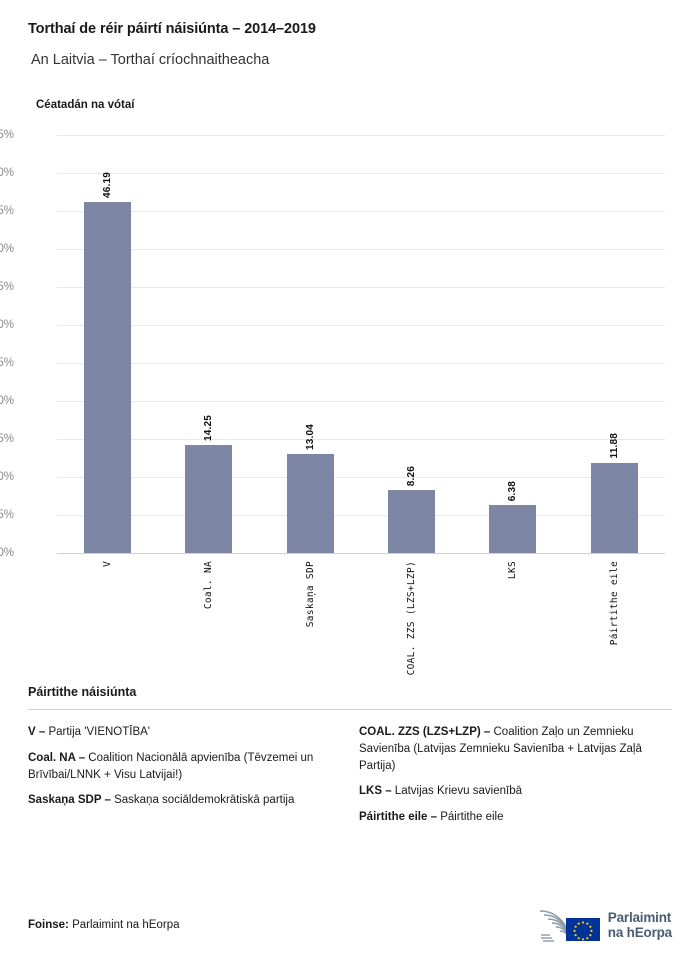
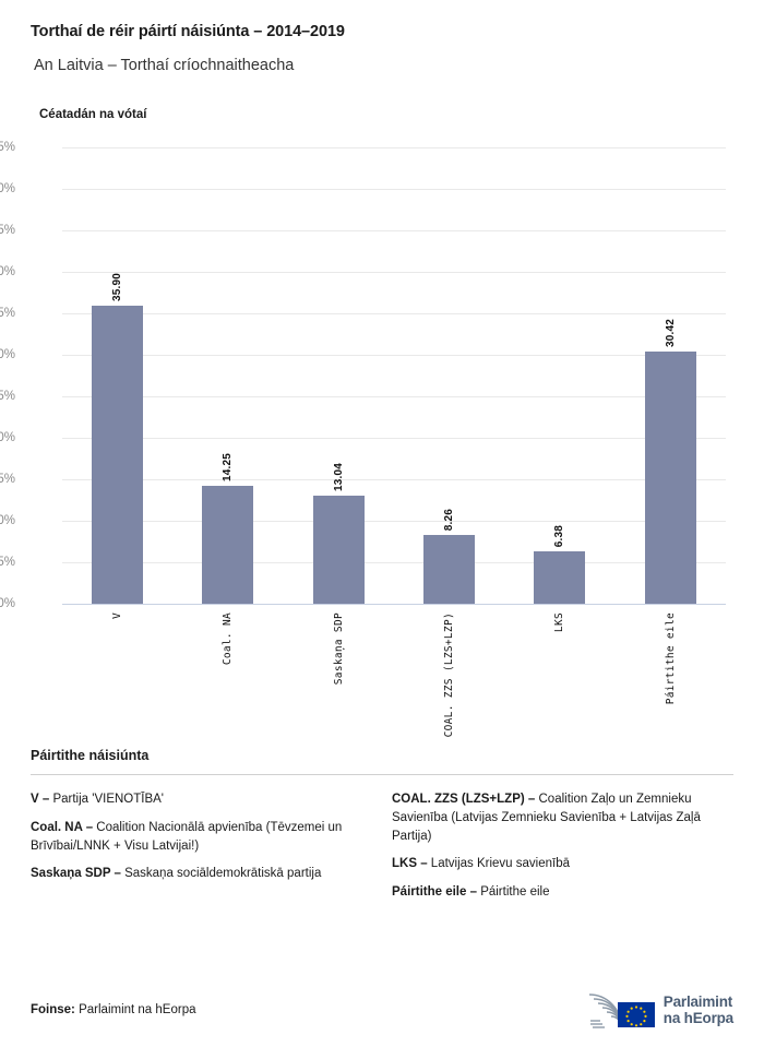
V: 46.19 -> 35.90
Páirtithe eile: 11.88 -> 30.42
